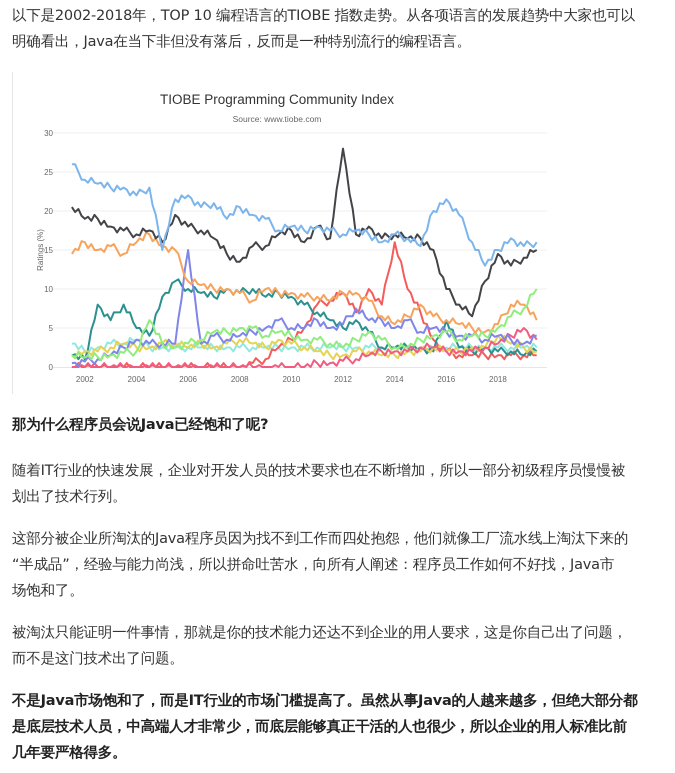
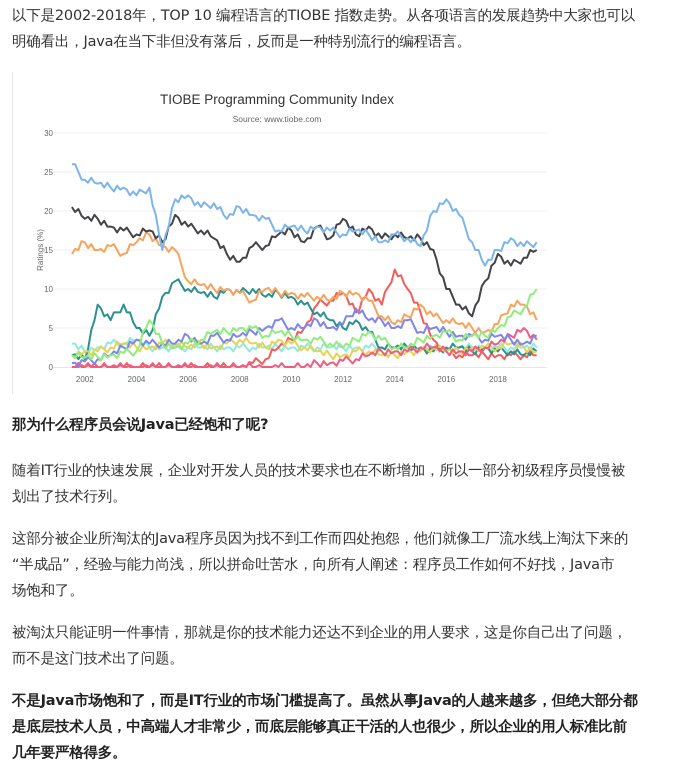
C#/2006: 15 -> 4
C/2012: 28 -> 19
Objective-C/2014: 16 -> 12
PHP/2016: 6 -> 2
JavaScript/2018: 4 -> 2
